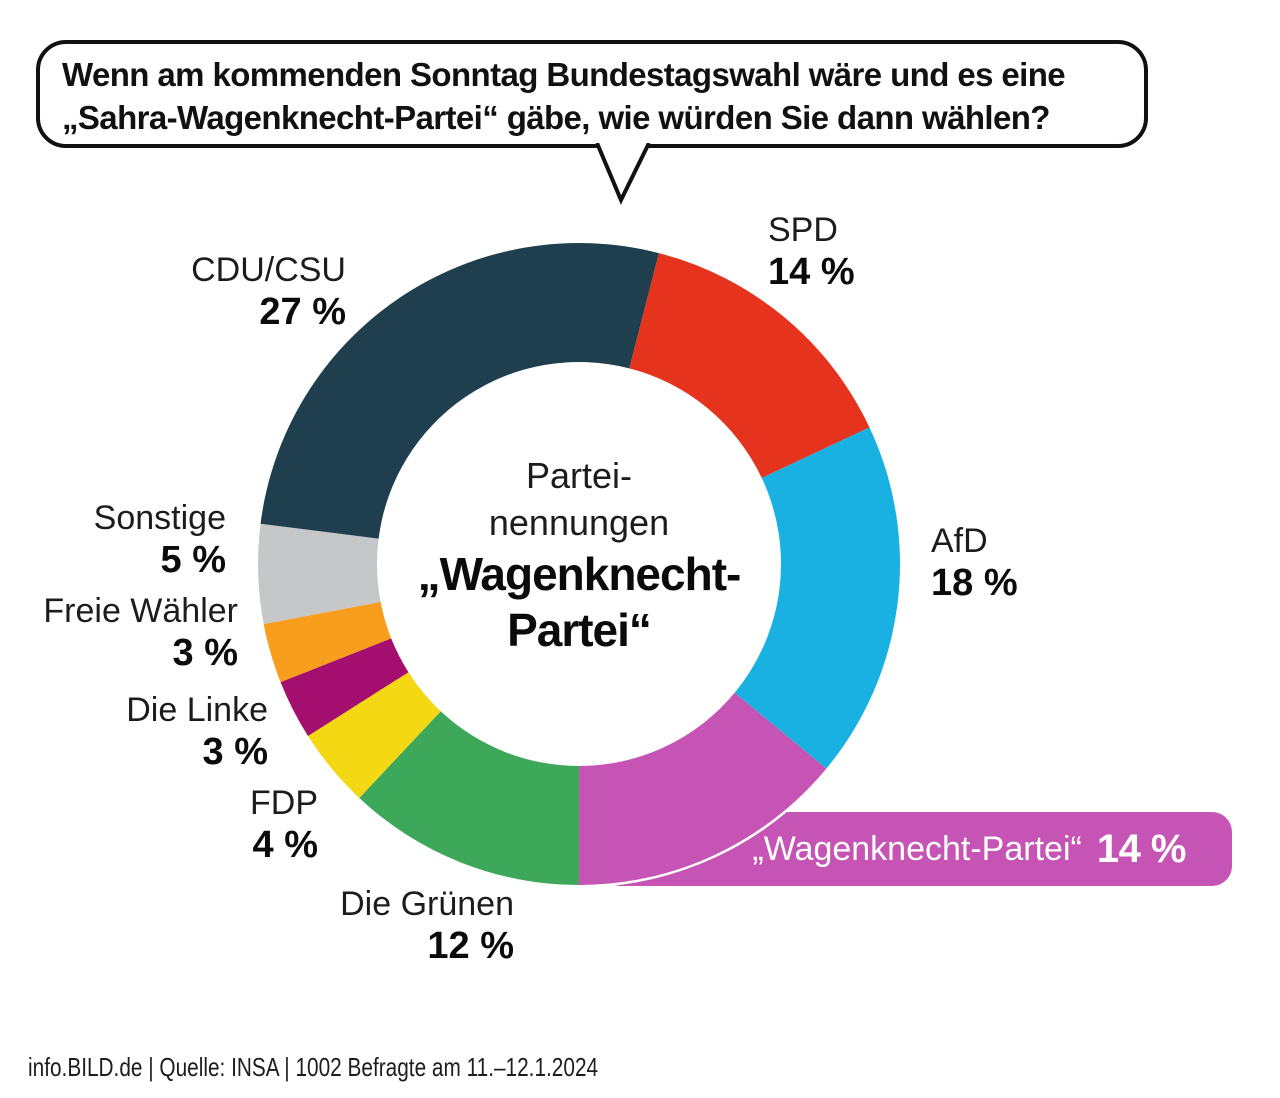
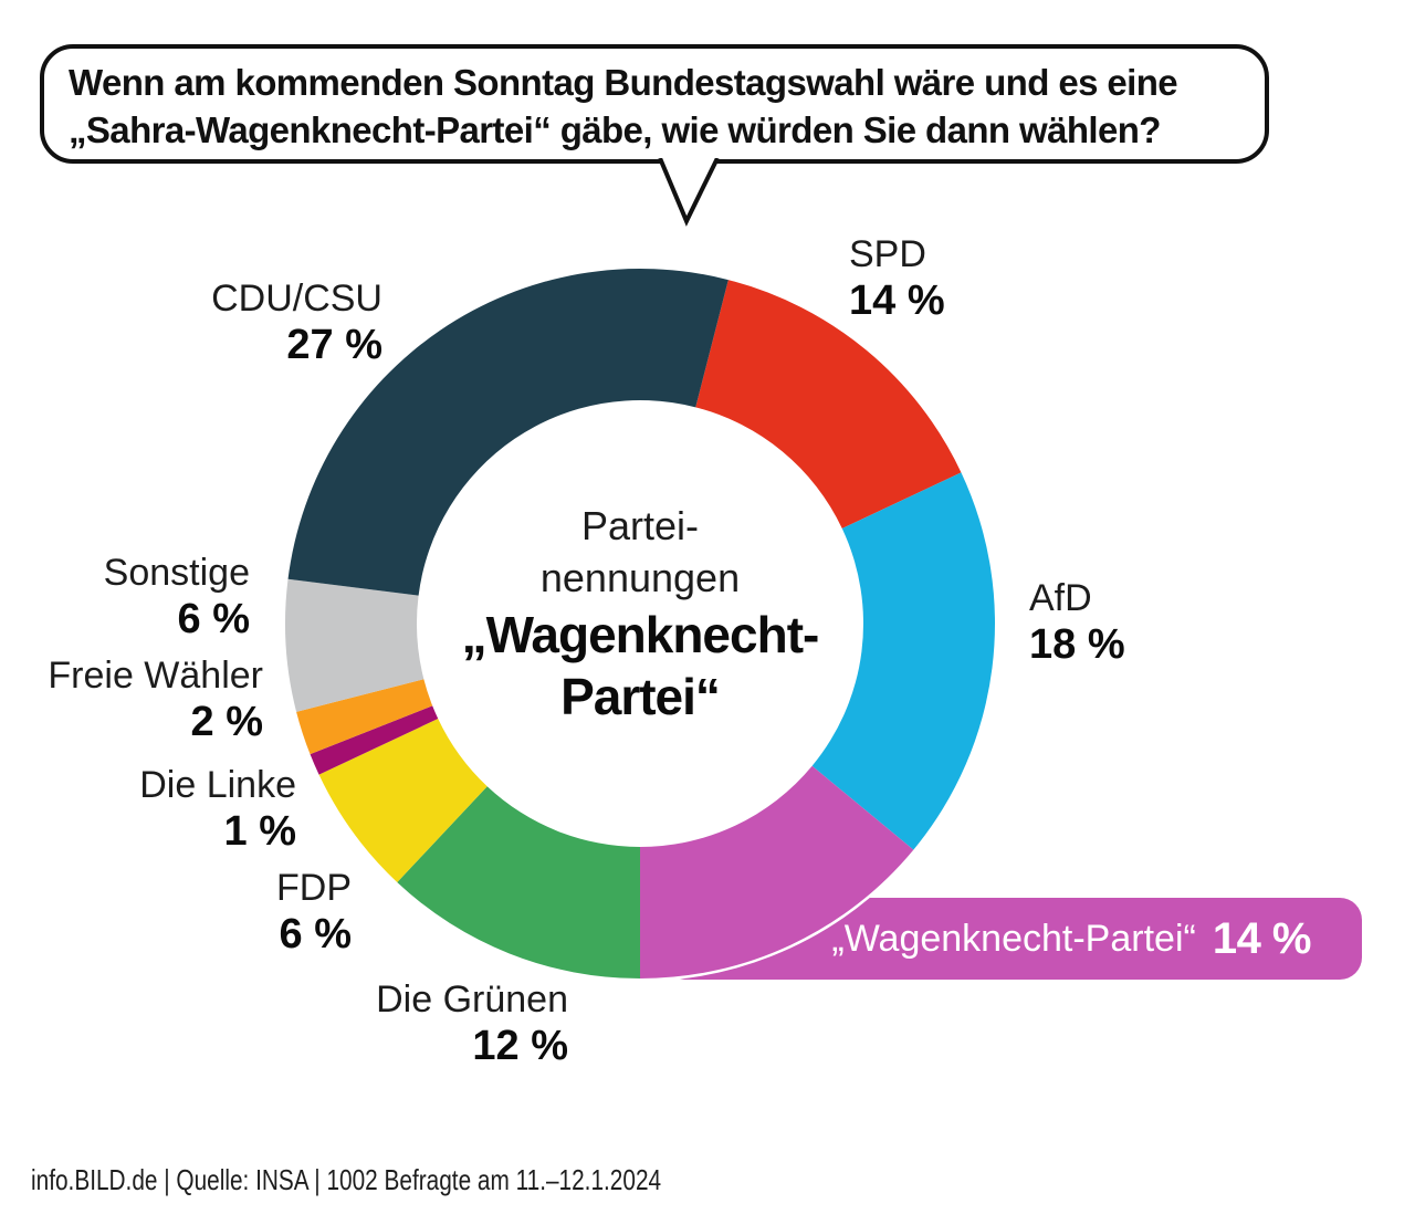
FDP: 4 -> 6
Die Linke: 3 -> 1
Freie Wähler: 3 -> 2
Sonstige: 5 -> 6
